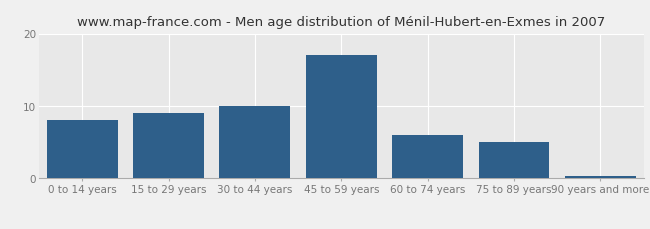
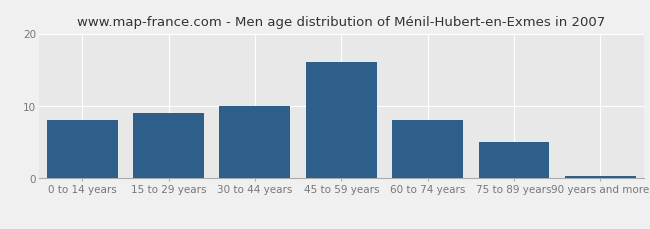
45 to 59 years: 17.0 -> 16.0
60 to 74 years: 6.0 -> 8.0
